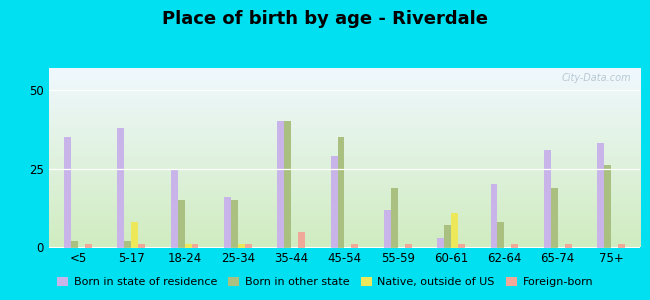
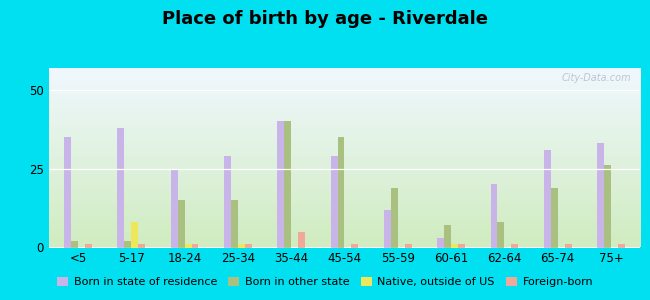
Born in state of residence/25-34: 16 -> 29
Native, outside of US/60-61: 11 -> 1
